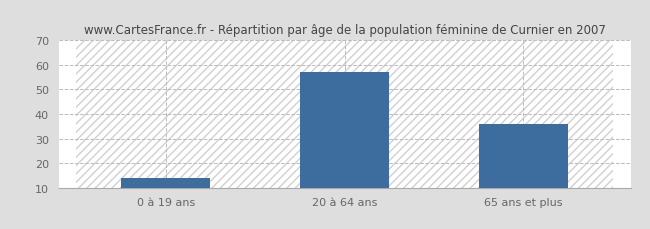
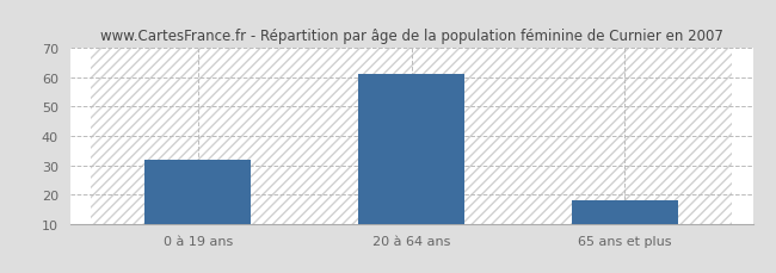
0 à 19 ans: 14 -> 32
20 à 64 ans: 57 -> 61
65 ans et plus: 36 -> 18
